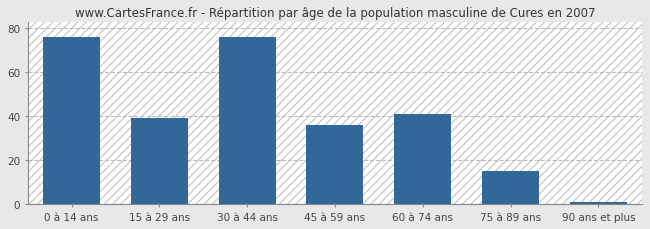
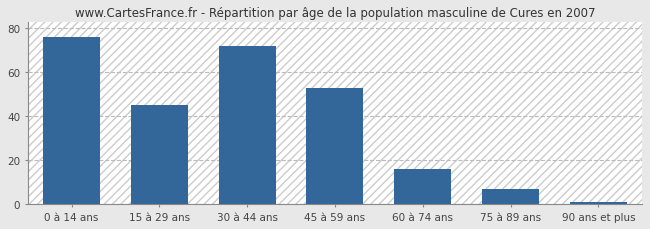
15 à 29 ans: 39 -> 45
30 à 44 ans: 76 -> 72
45 à 59 ans: 36 -> 53
60 à 74 ans: 41 -> 16
75 à 89 ans: 15 -> 7
